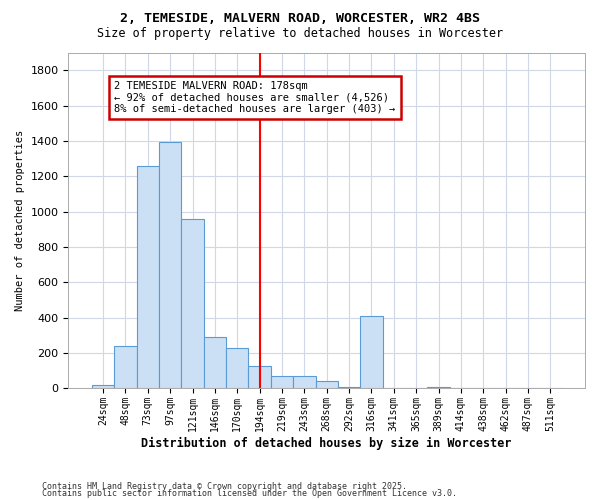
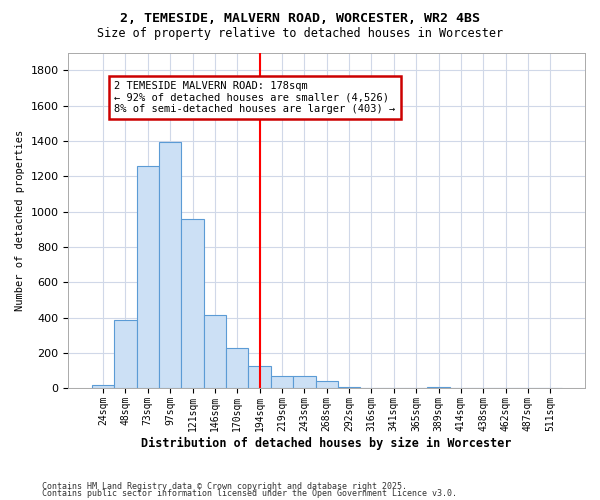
48sqm: 240 -> 390
146sqm: 290 -> 420
316sqm: 410 -> 0
